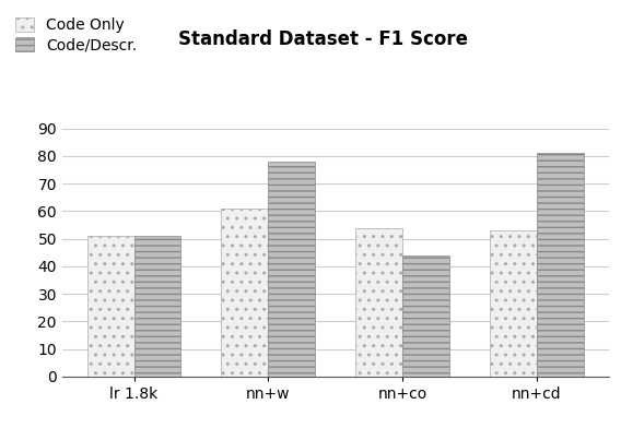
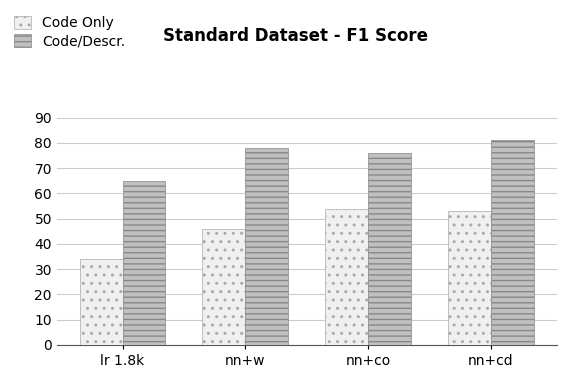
Code Only/lr 1.8k: 51 -> 34
Code/Descr./lr 1.8k: 51 -> 65
Code Only/nn+w: 61 -> 46
Code/Descr./nn+co: 44 -> 76
